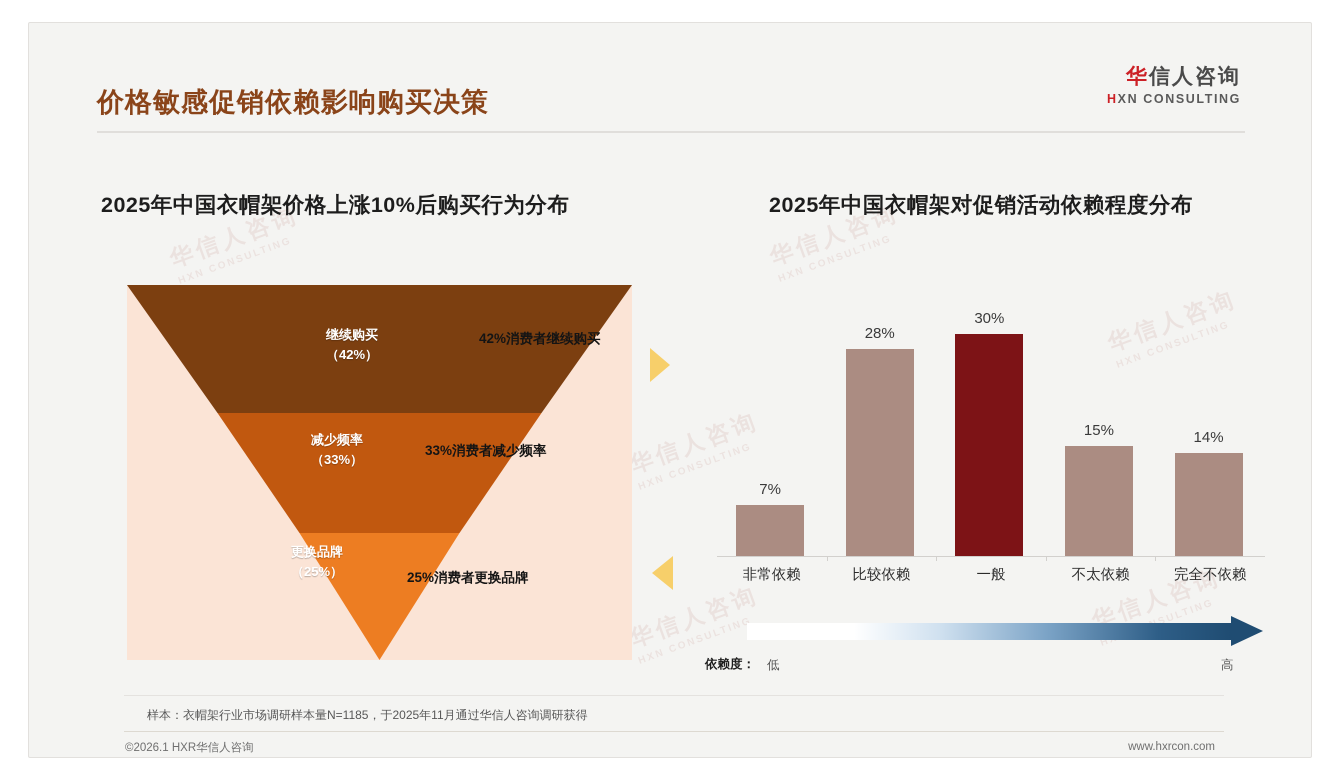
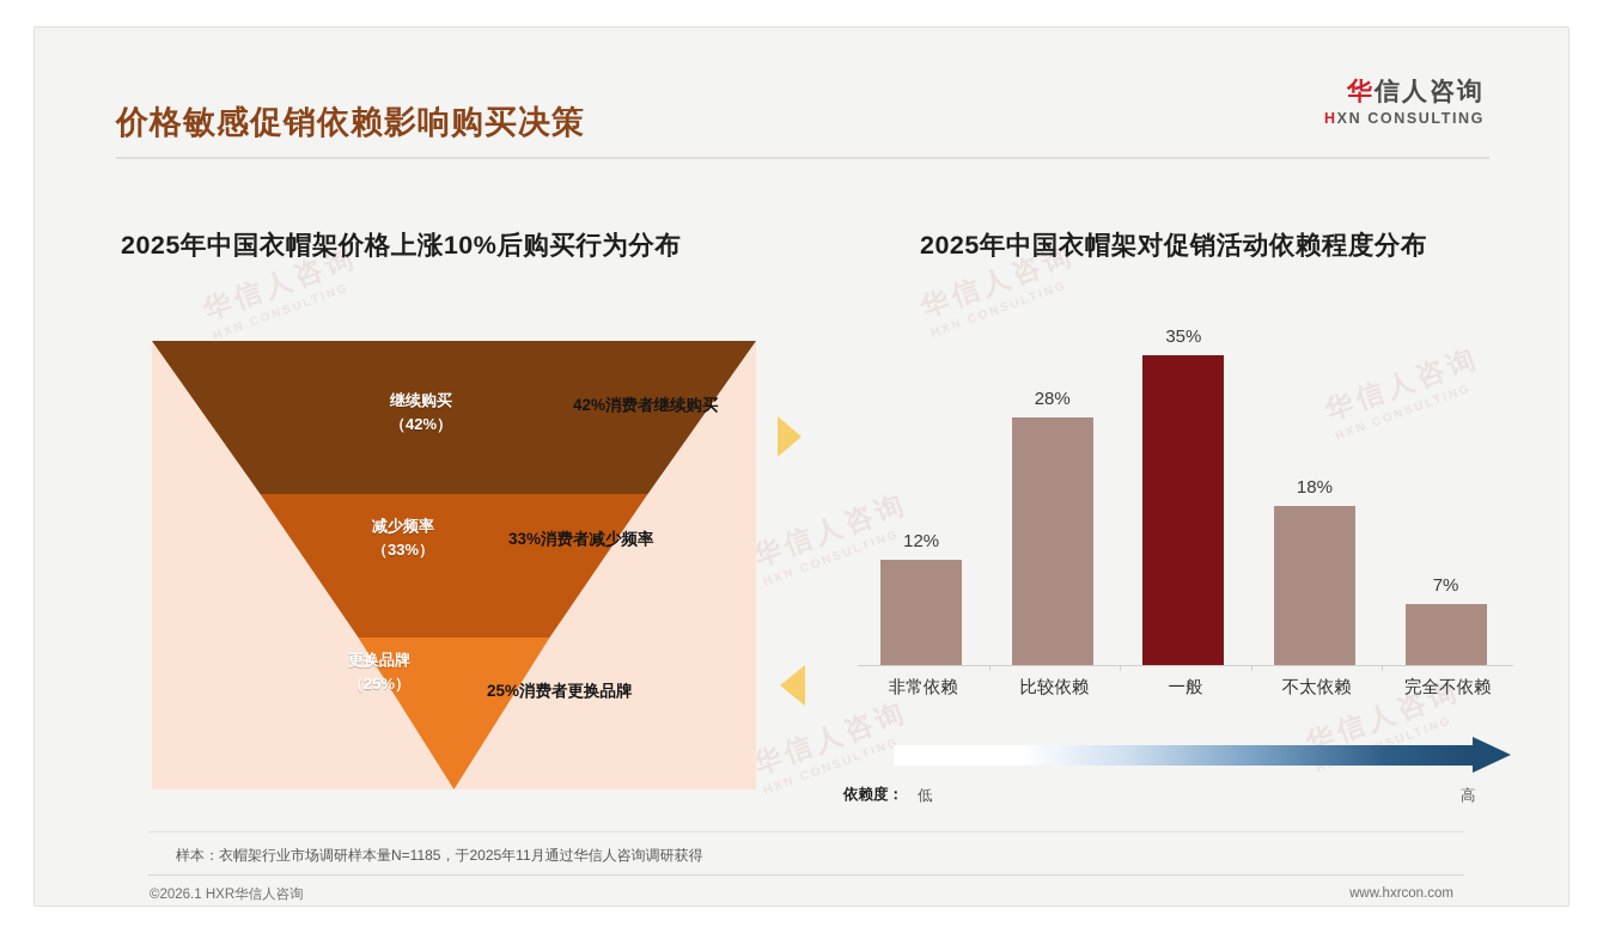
2025年中国衣帽架对促销活动依赖程度分布/非常依赖: 7% -> 12%
2025年中国衣帽架对促销活动依赖程度分布/一般: 30% -> 35%
2025年中国衣帽架对促销活动依赖程度分布/不太依赖: 15% -> 18%
2025年中国衣帽架对促销活动依赖程度分布/完全不依赖: 14% -> 7%
